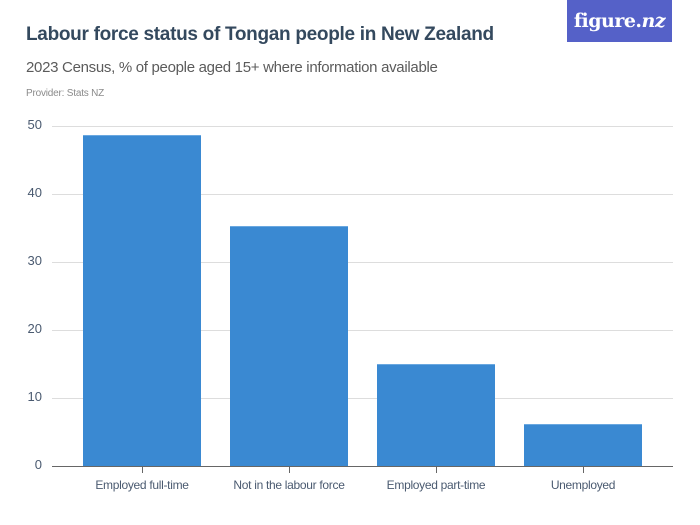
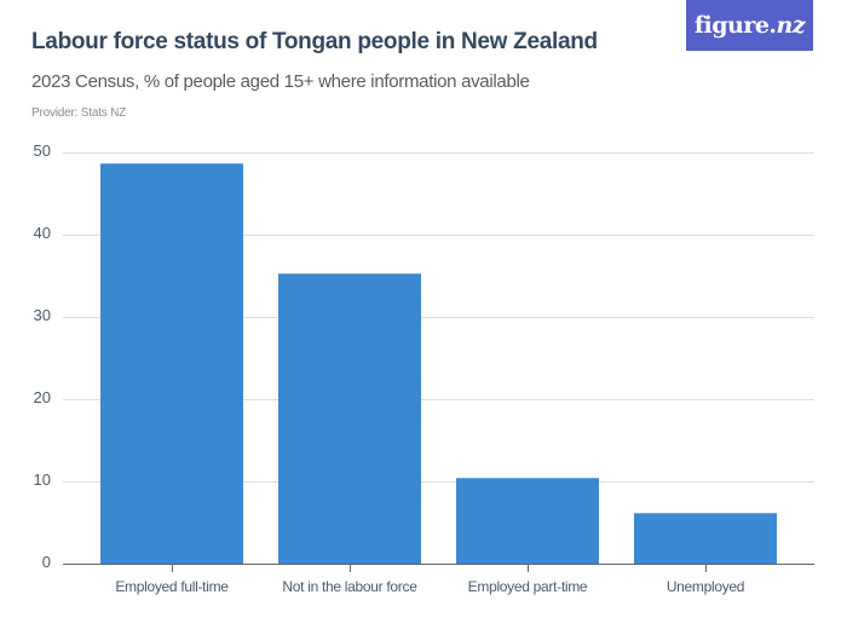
Employed part-time: 15 -> 10
